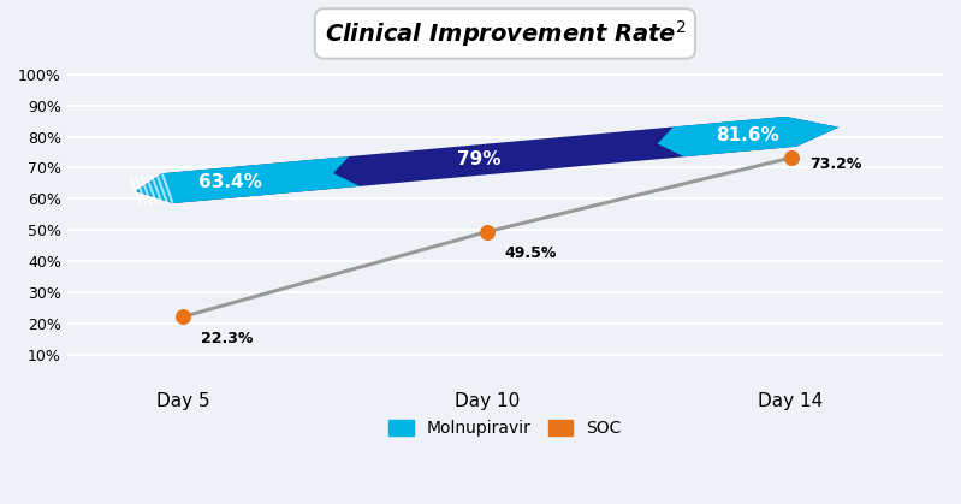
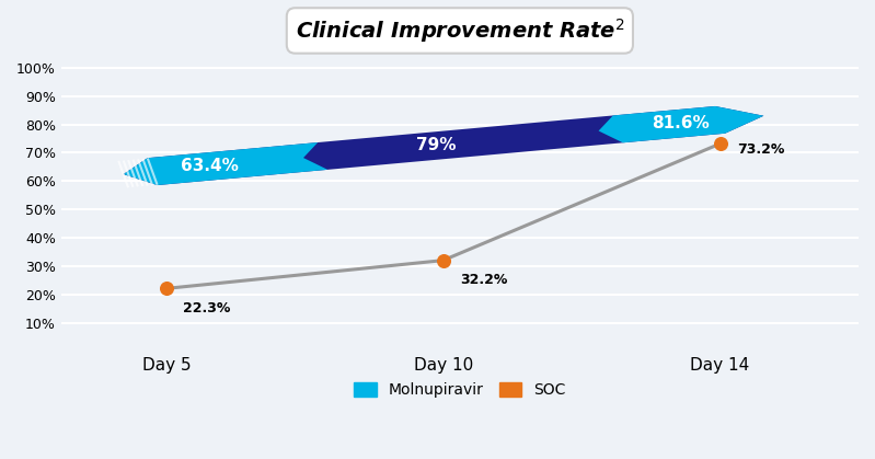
Day 10: 49.5% -> 32.2%
